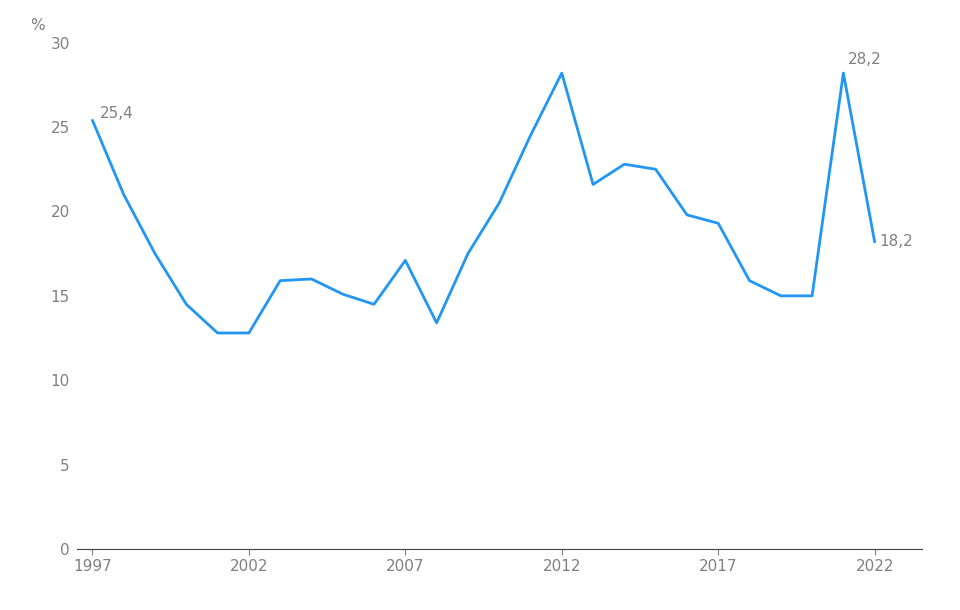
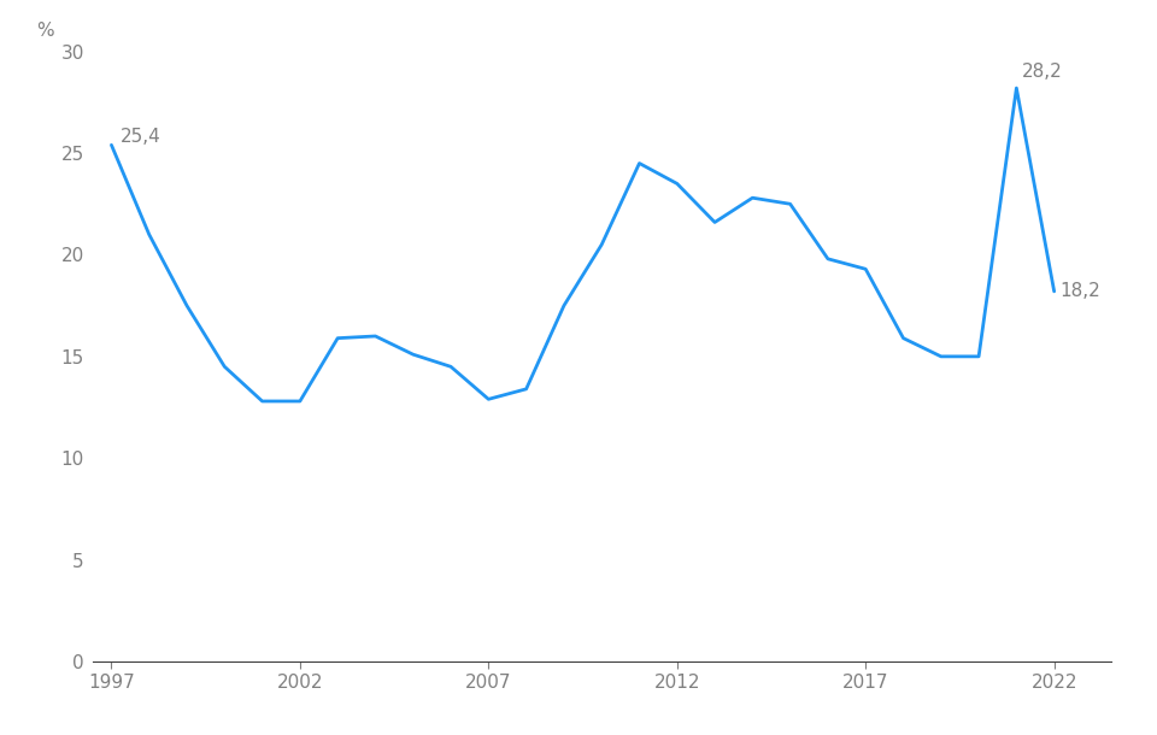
2007: 17.1 -> 12.9
2012: 28.2 -> 23.5
